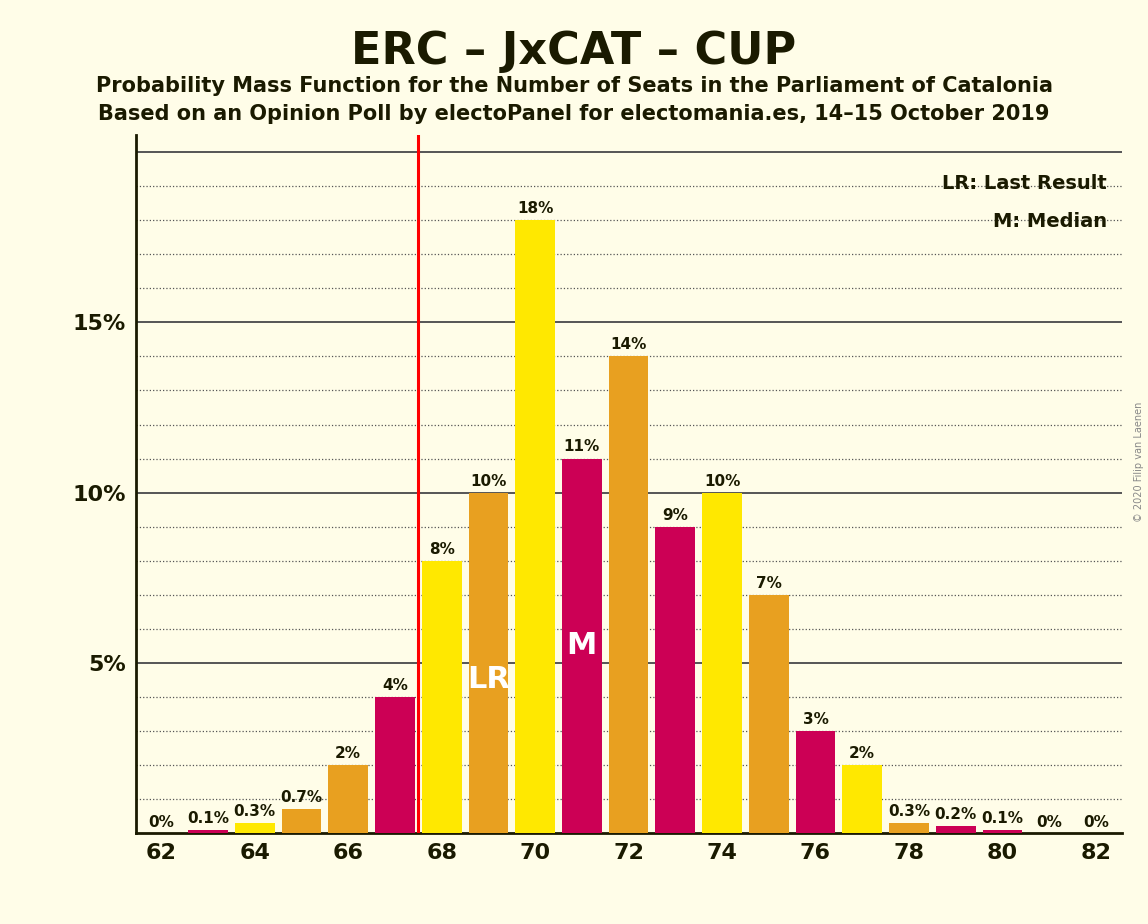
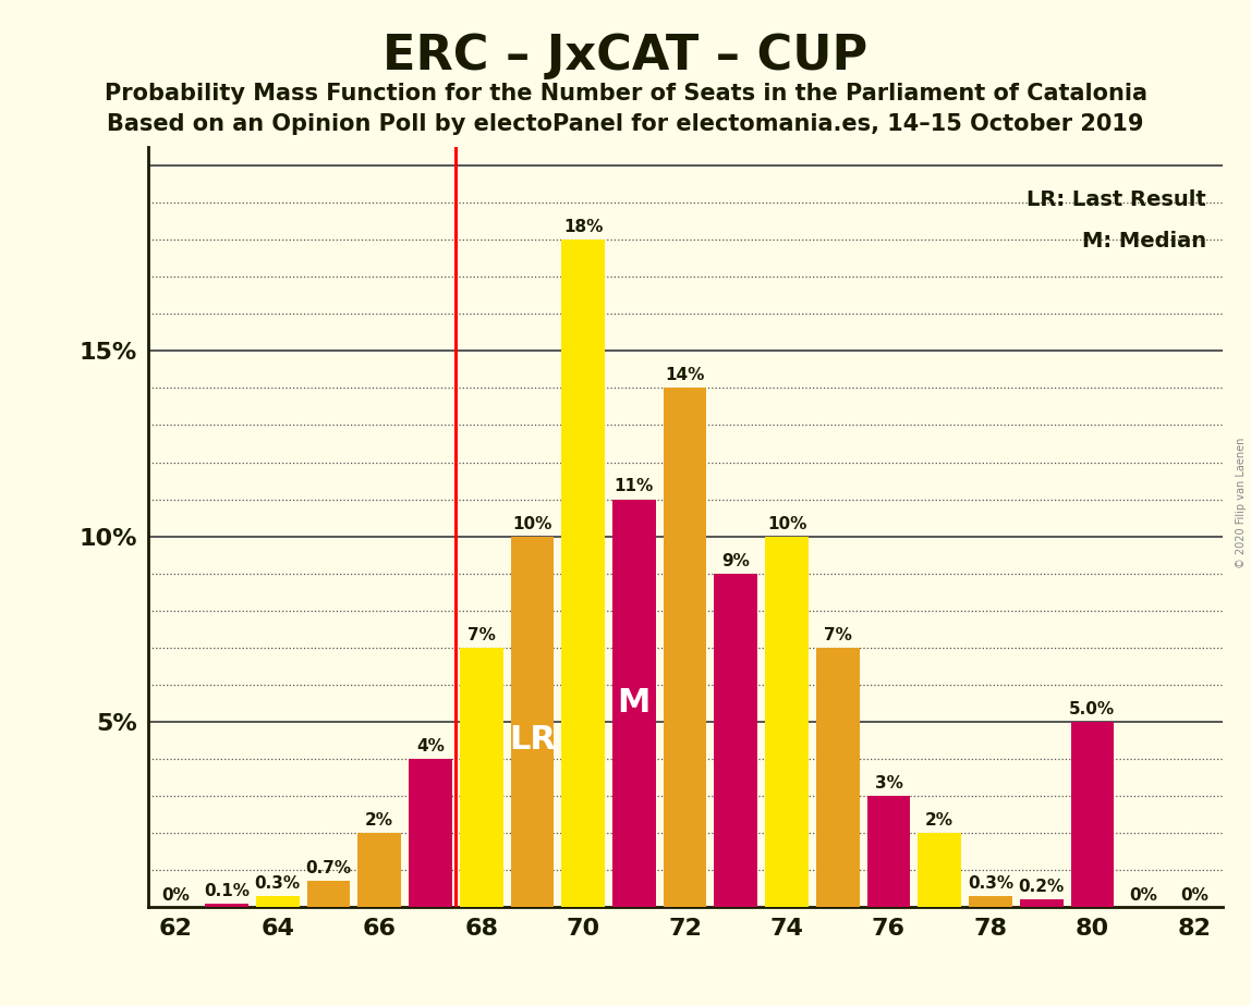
68: 8% -> 7%
80: 0.1% -> 5.0%
